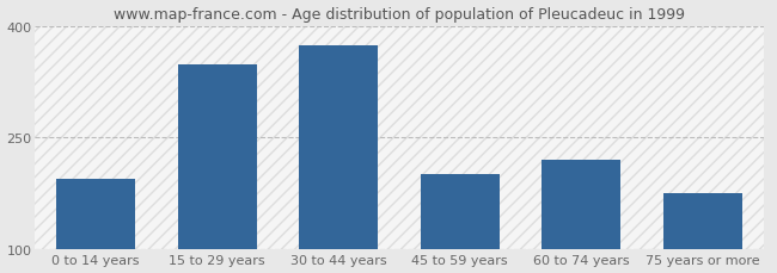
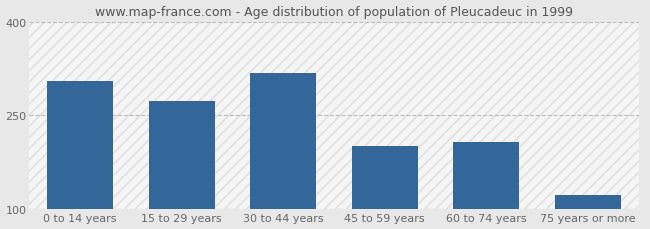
0 to 14 years: 194 -> 305
15 to 29 years: 348 -> 272
30 to 44 years: 374 -> 318
60 to 74 years: 220 -> 207
75 years or more: 174 -> 122
